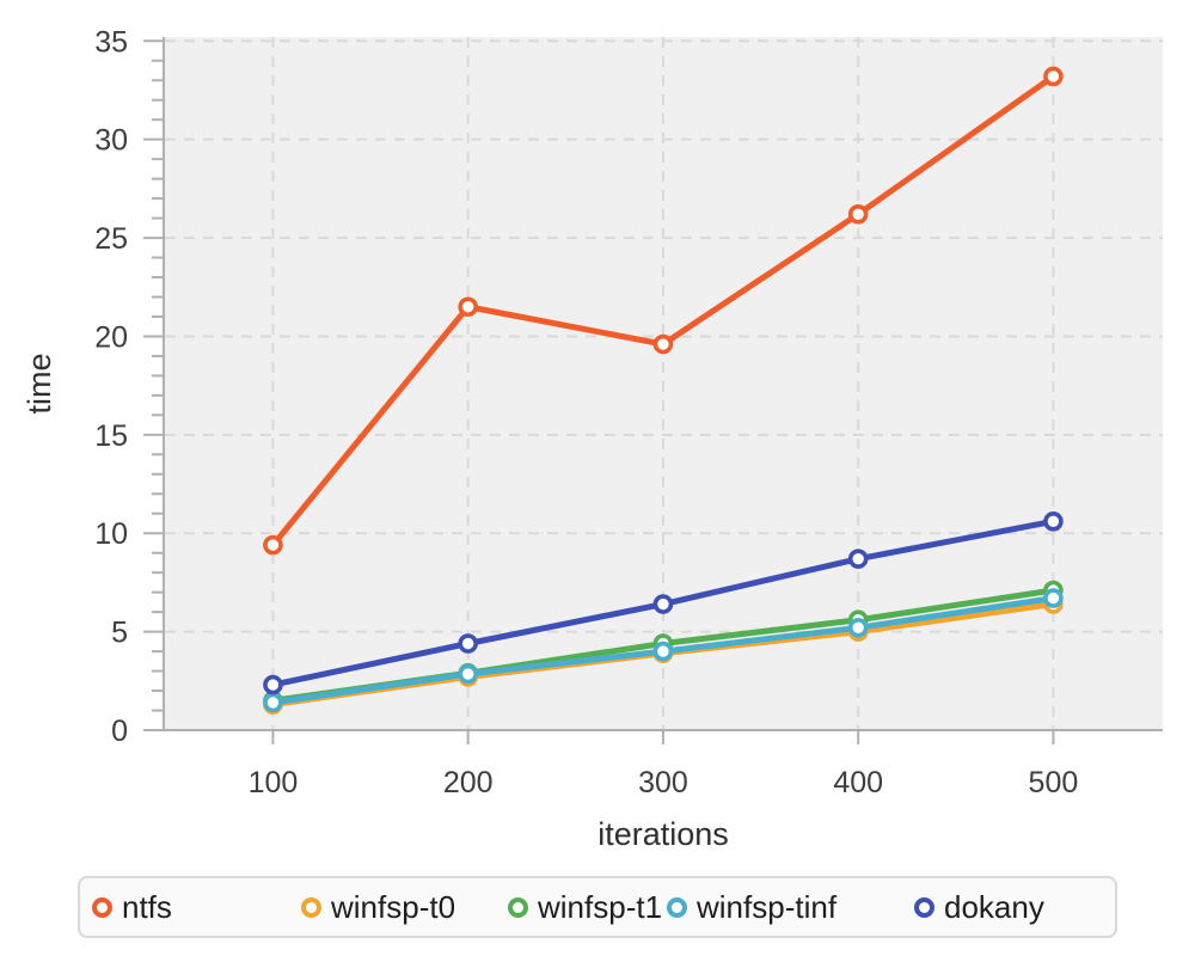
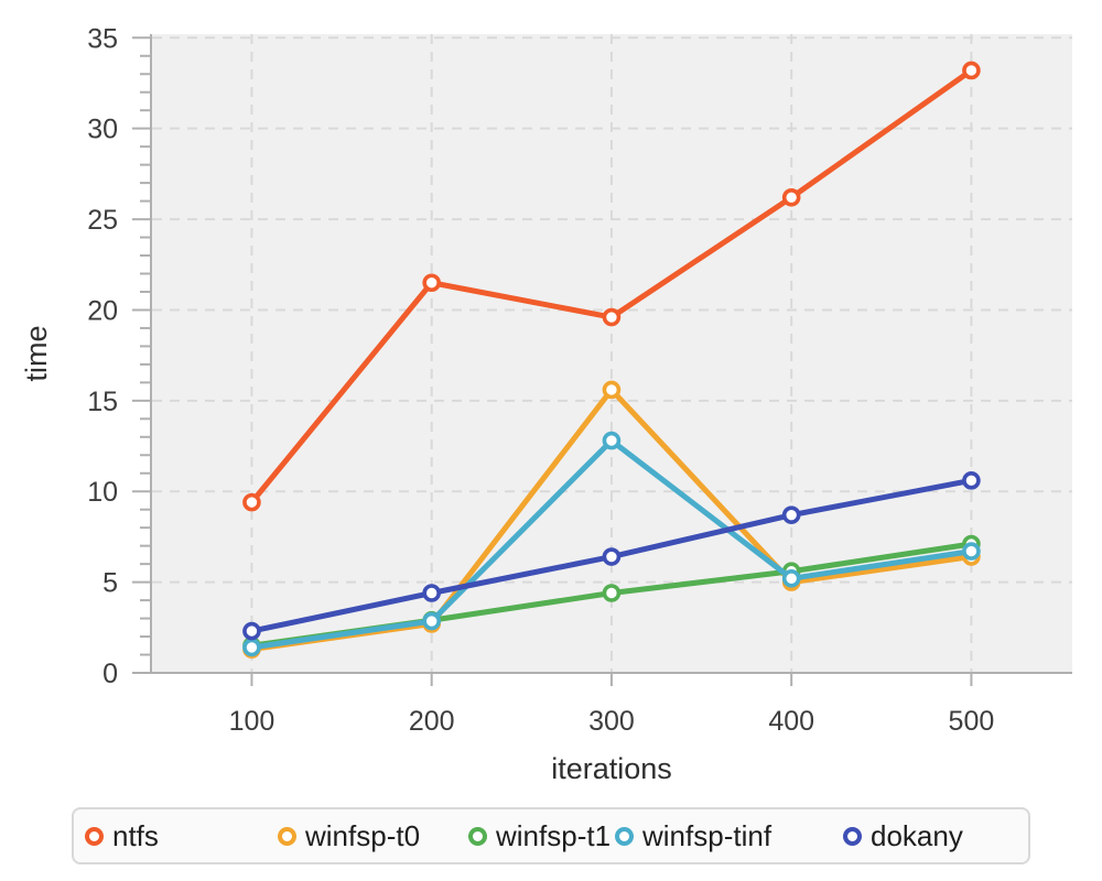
winfsp-t0/300: 3.9 -> 15.6
winfsp-tinf/300: 4.0 -> 12.8
